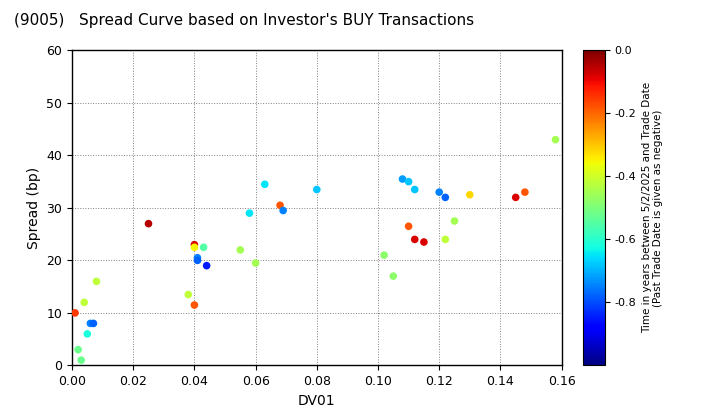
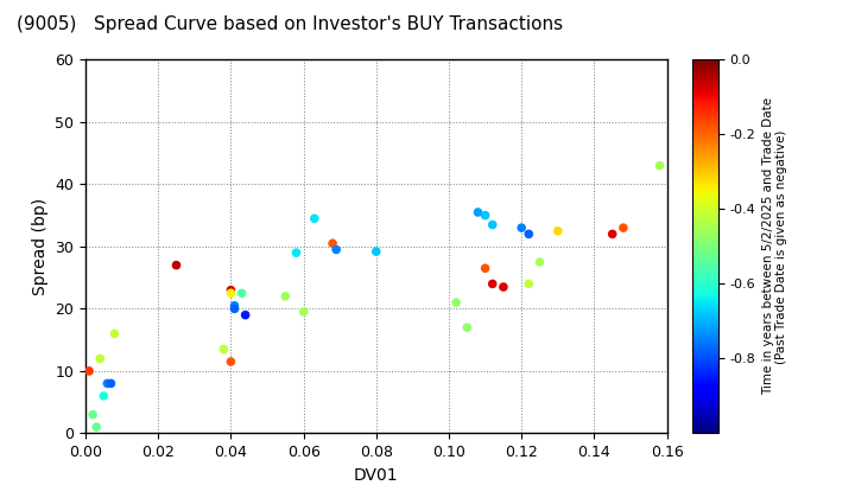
0.08: 33.5 -> 29.2
